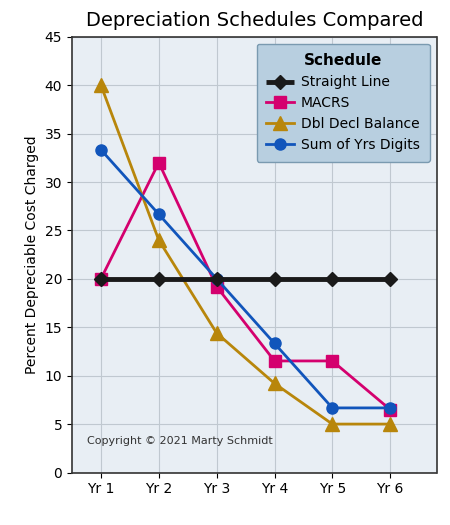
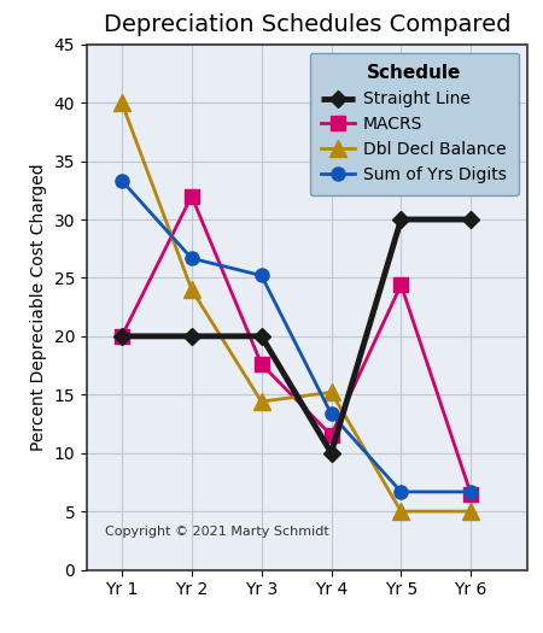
MACRS/Yr 3: 19.2 -> 17.6
Sum of Yrs Digits/Yr 3: 20.0 -> 25.2
Straight Line/Yr 4: 20 -> 10
Dbl Decl Balance/Yr 4: 9.2 -> 15.2
Straight Line/Yr 5: 20 -> 30
MACRS/Yr 5: 11.5 -> 24.4
Straight Line/Yr 6: 20 -> 30
